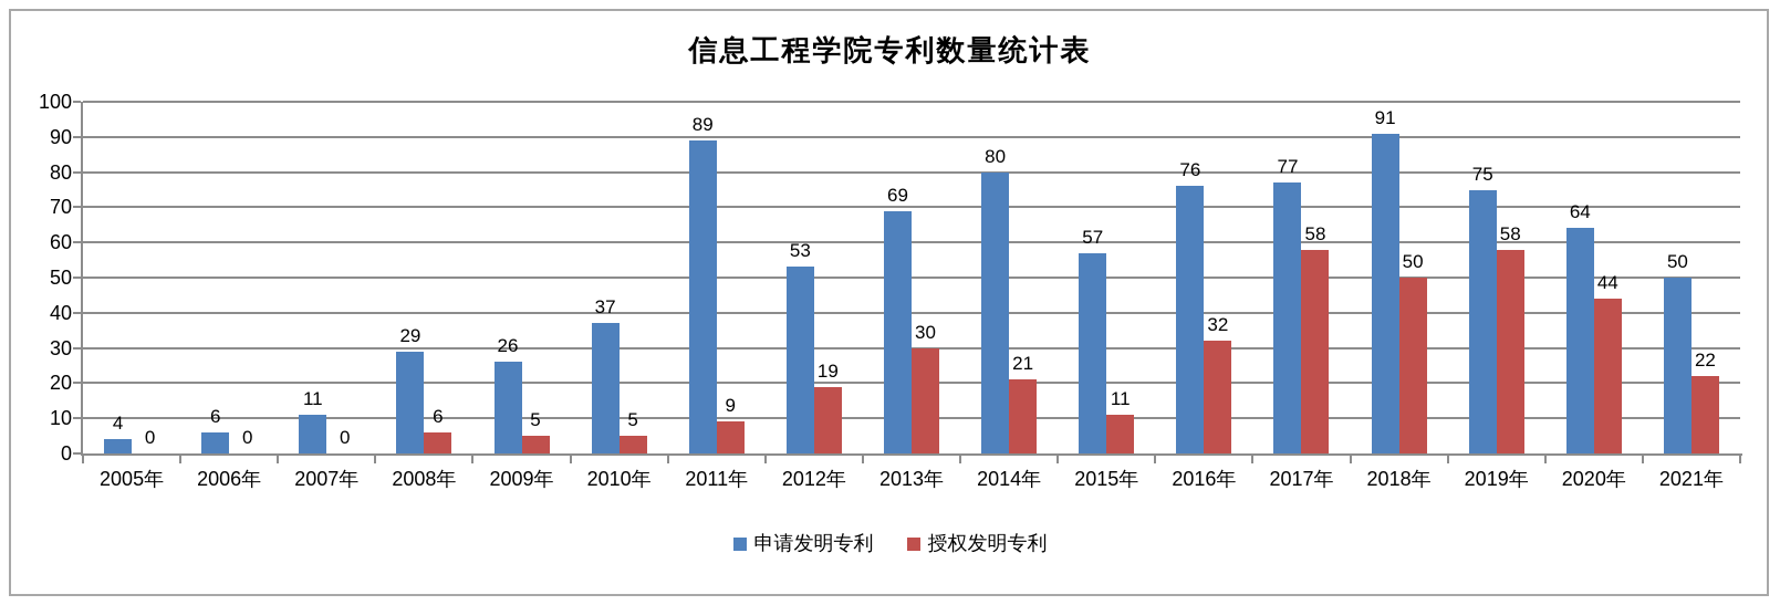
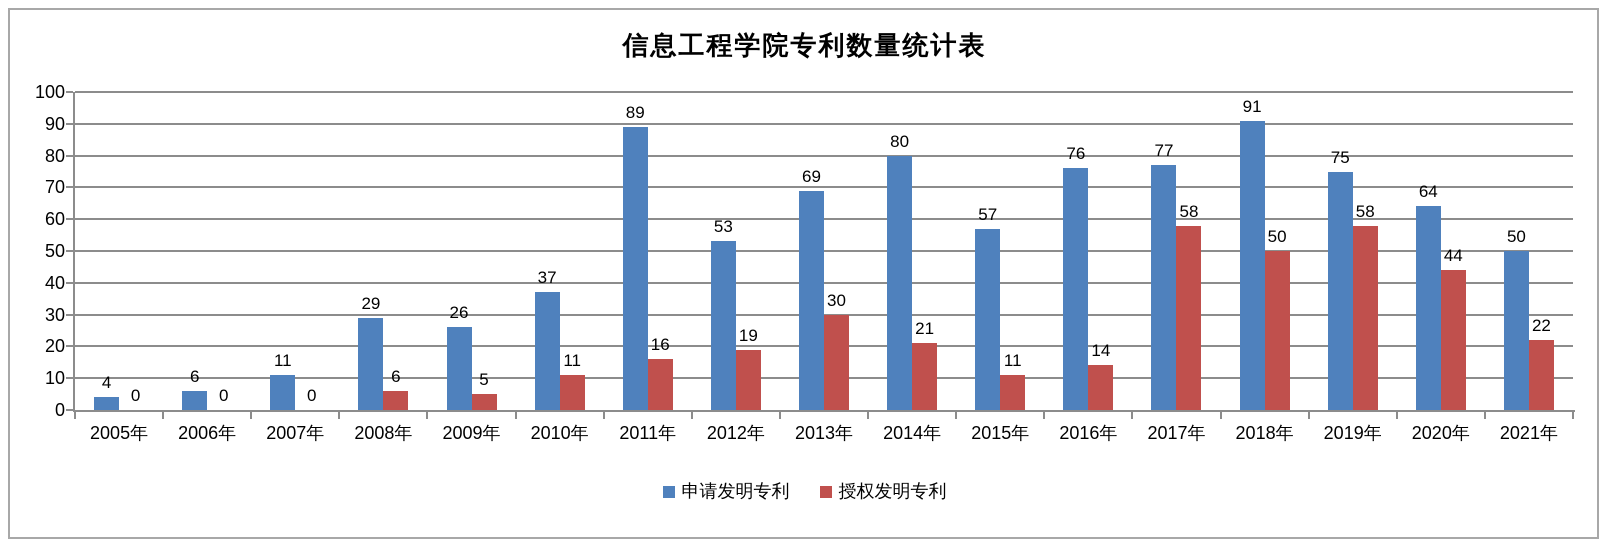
授权发明专利/2010年: 5 -> 11
授权发明专利/2011年: 9 -> 16
授权发明专利/2016年: 32 -> 14
